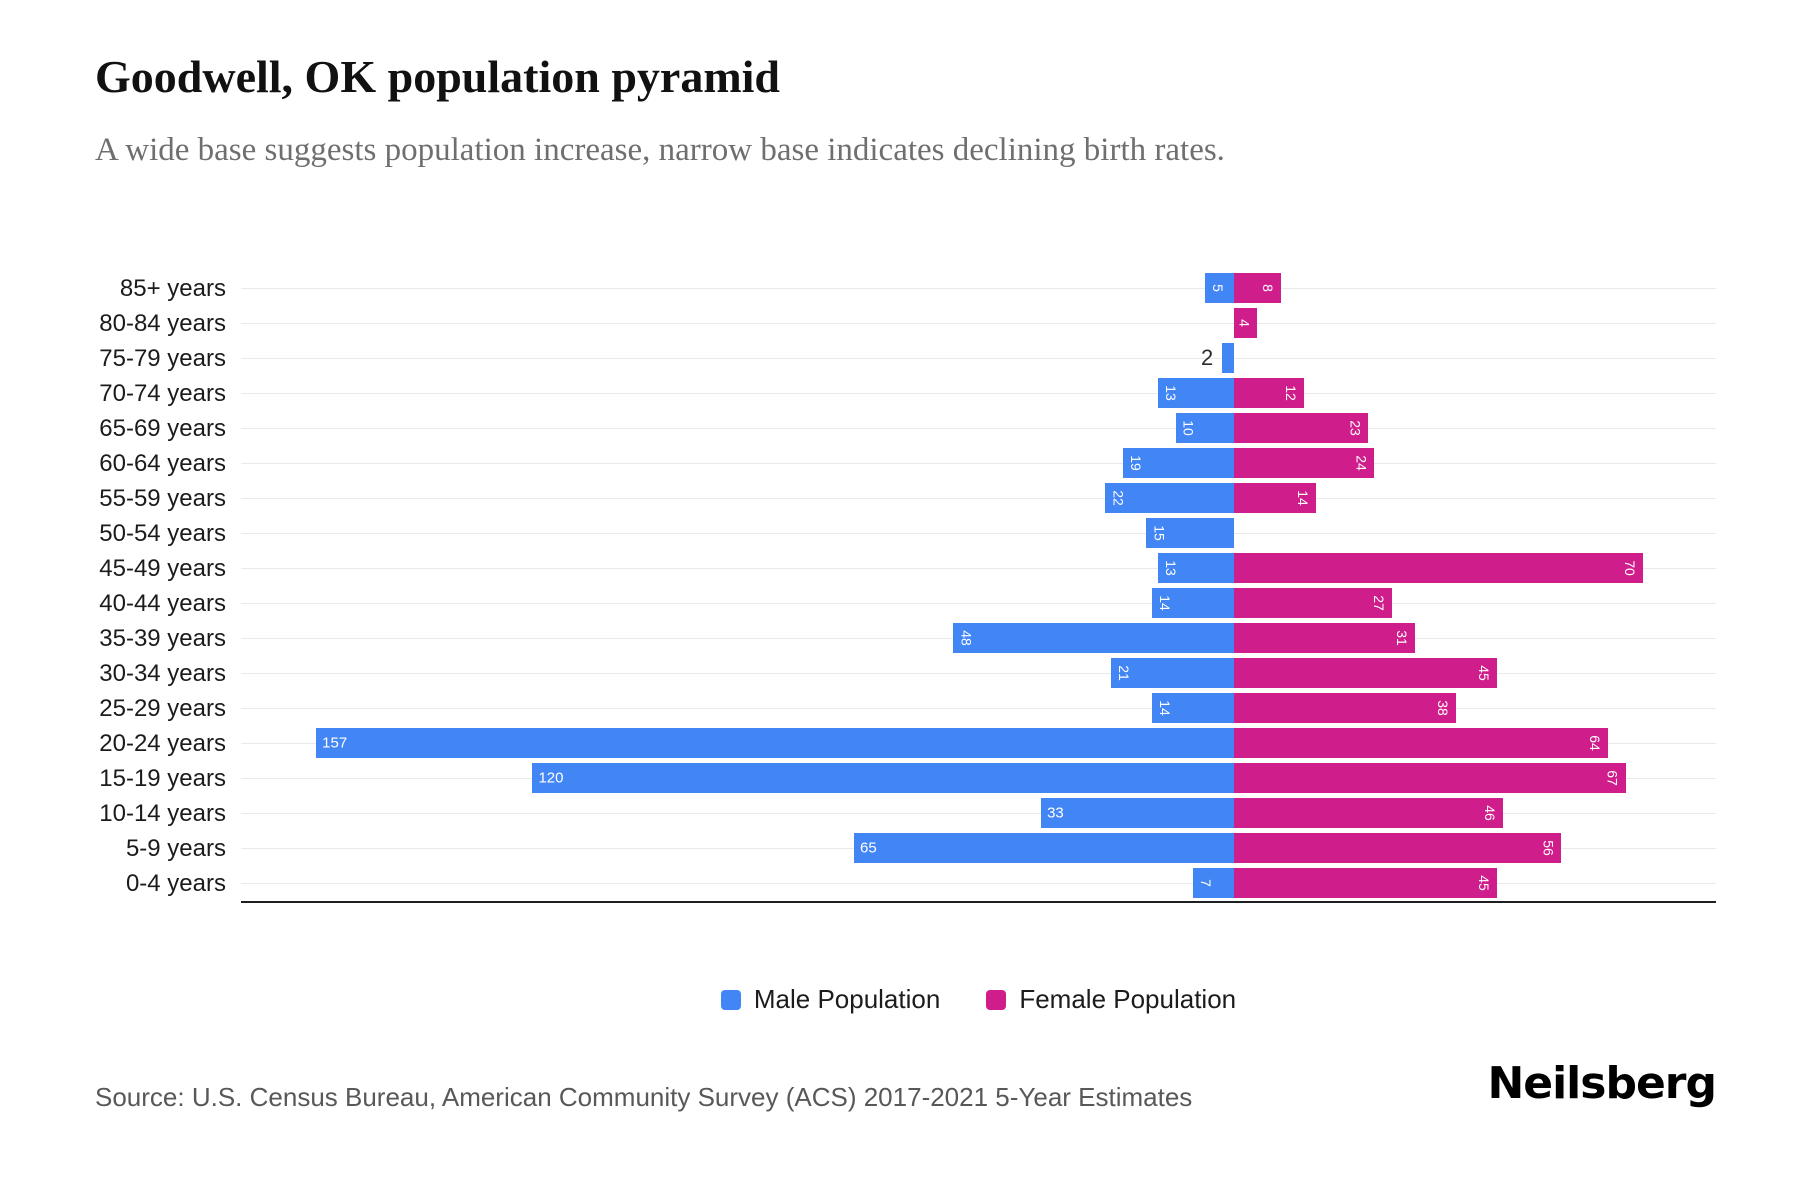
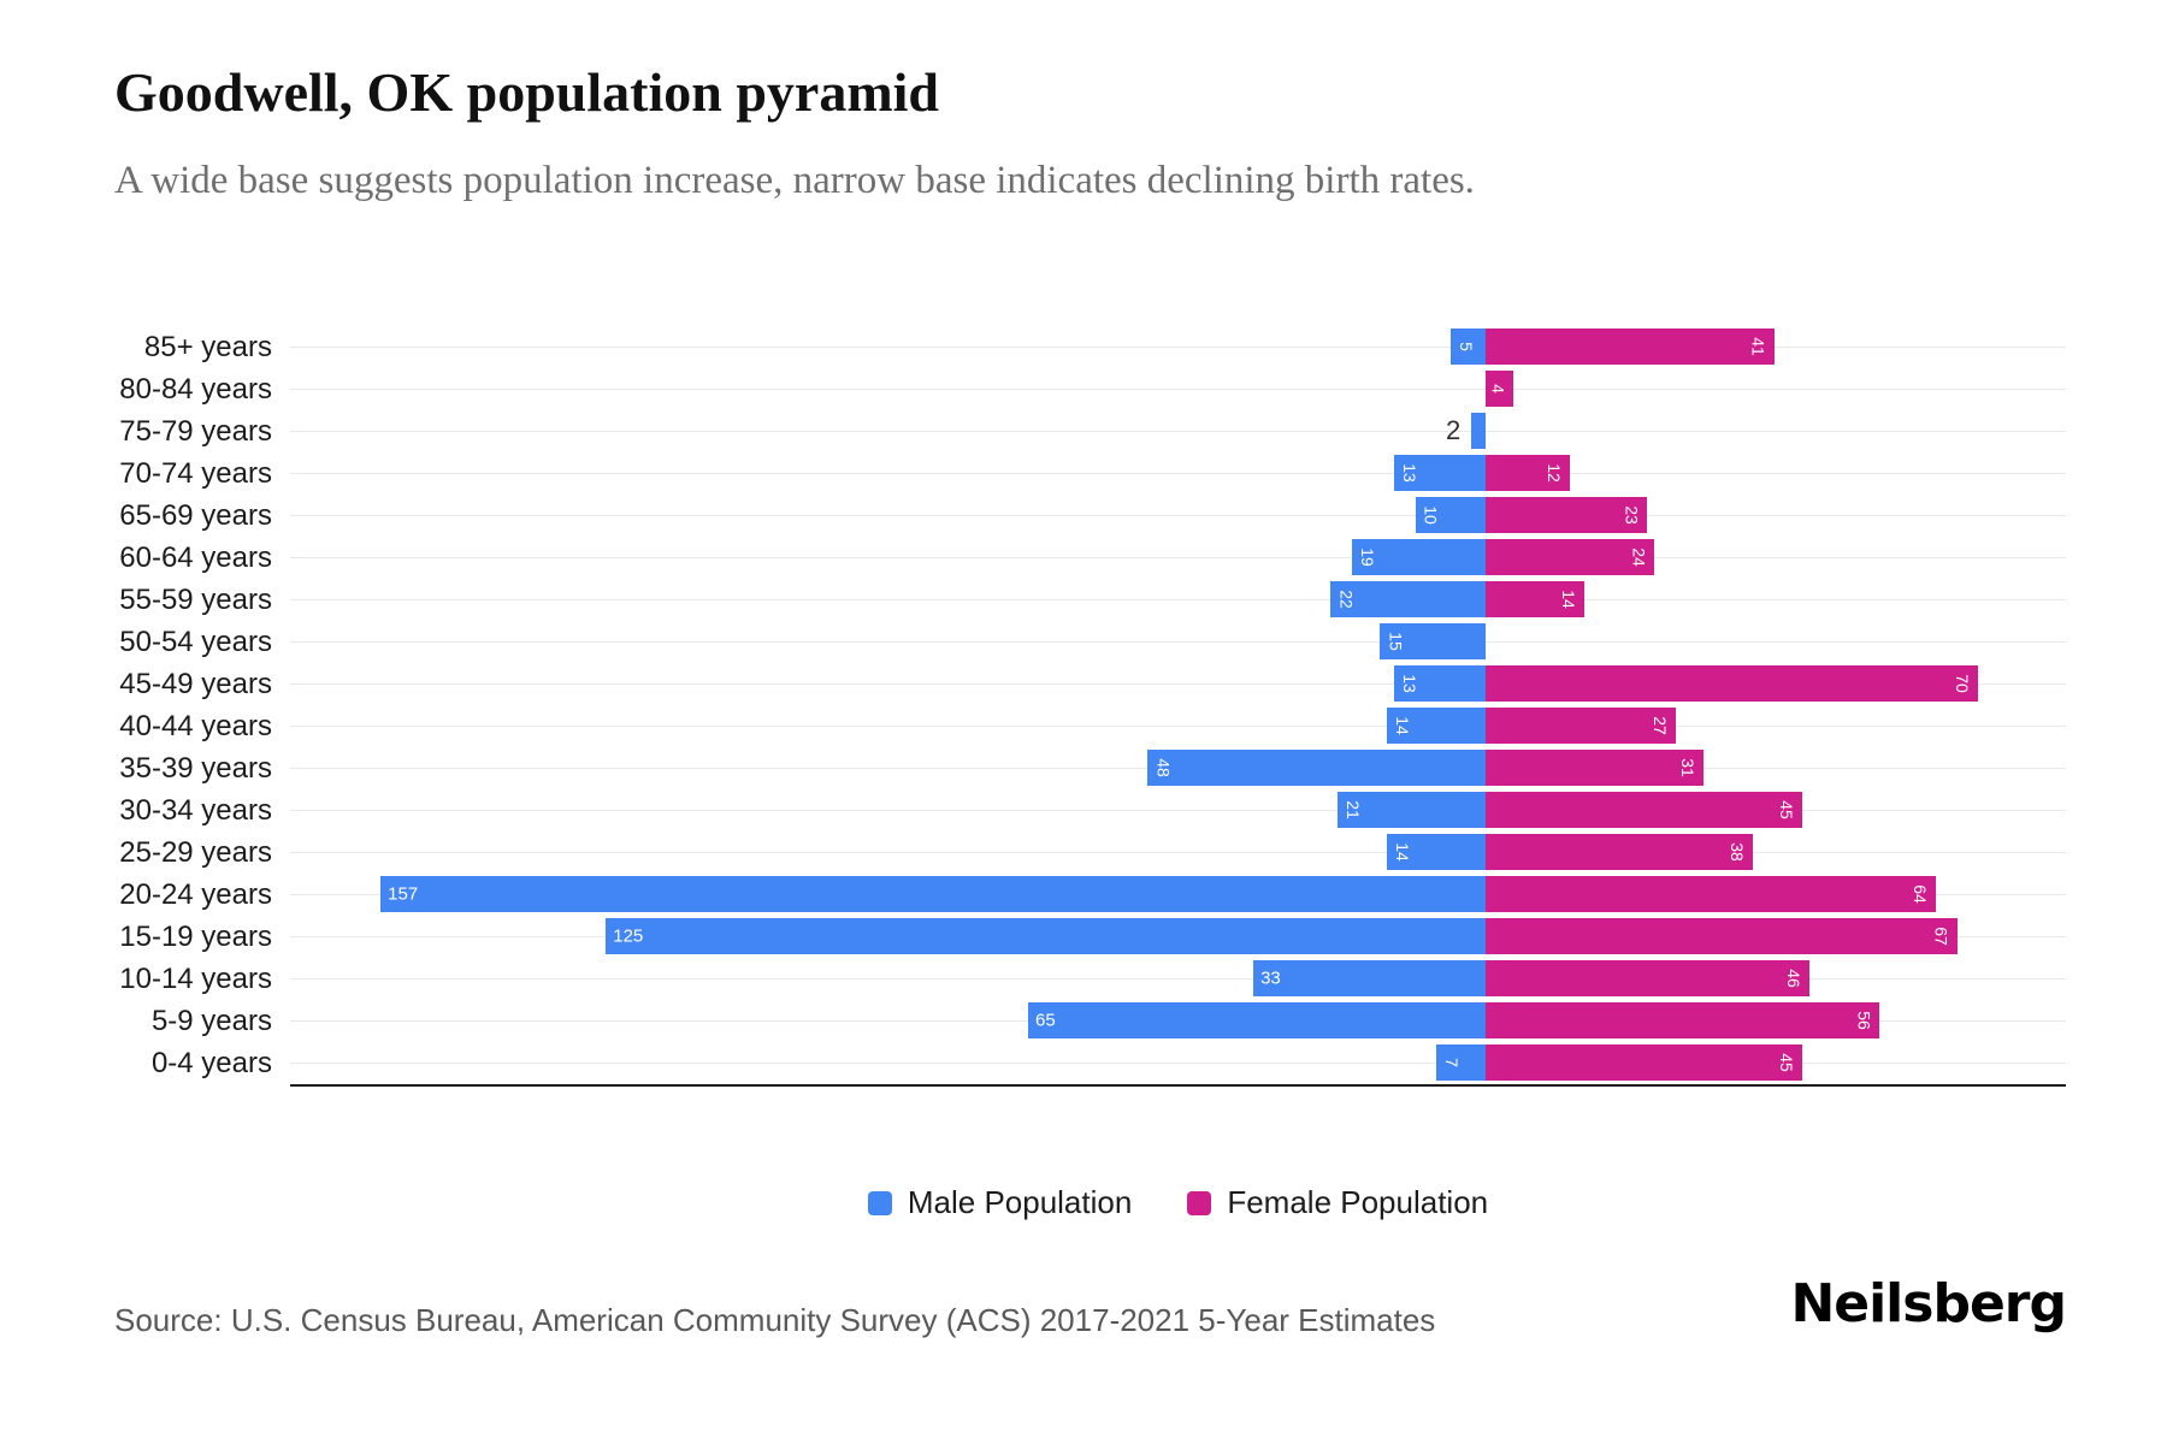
Female Population/85+ years: 8 -> 41
Male Population/15-19 years: 120 -> 125
